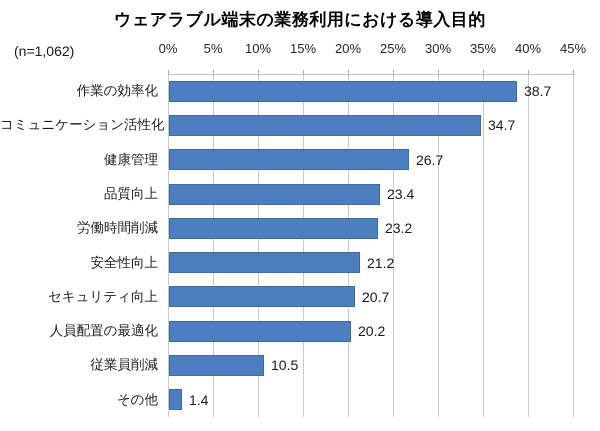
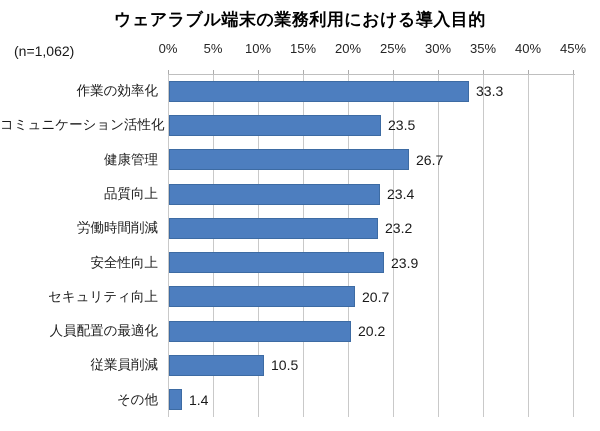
作業の効率化: 38.7 -> 33.3
コミュニケーション活性化: 34.7 -> 23.5
安全性向上: 21.2 -> 23.9
